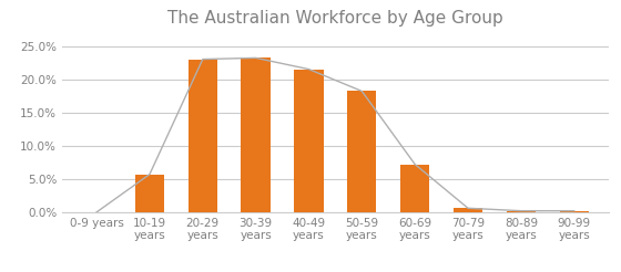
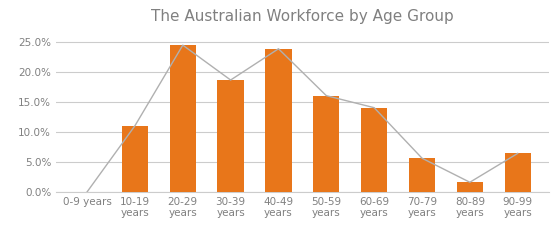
10-19 years: 5.7% -> 11.0%
20-29 years: 23.0% -> 24.4%
30-39 years: 23.2% -> 18.6%
40-49 years: 21.5% -> 23.8%
50-59 years: 18.2% -> 16.0%
60-69 years: 7.2% -> 14.0%
70-79 years: 0.6% -> 5.6%
80-89 years: 0.2% -> 1.6%
90-99 years: 0.2% -> 6.4%
